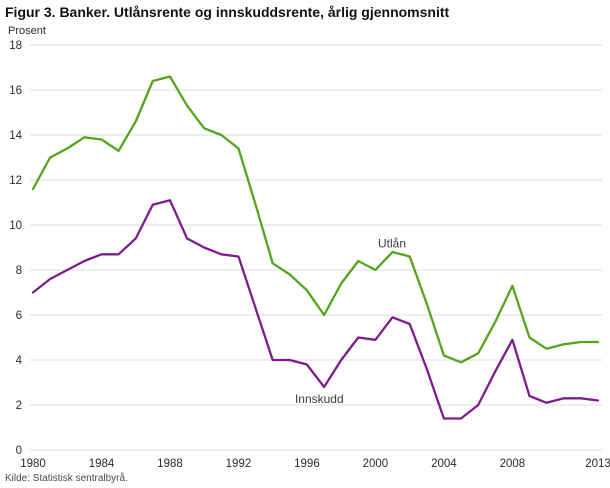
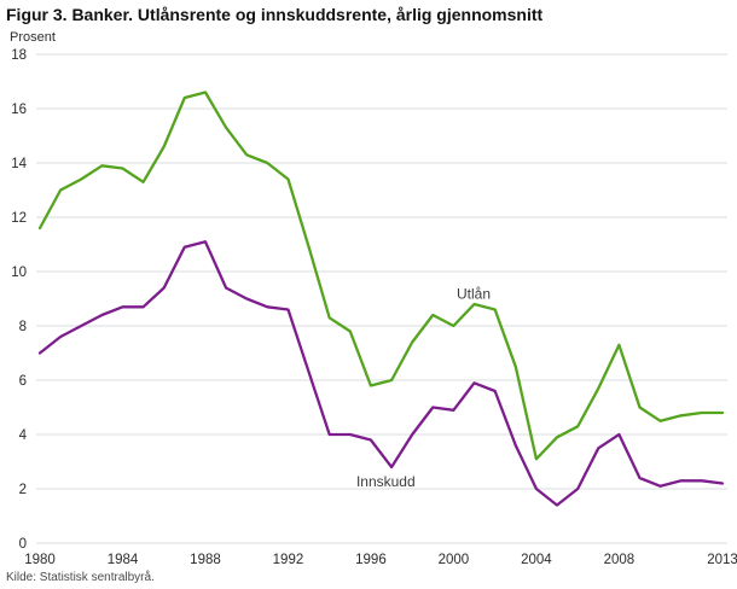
Utlån/1996: 7.1 -> 5.8
Utlån/2004: 4.2 -> 3.1
Innskudd/2004: 1.4 -> 2.0
Innskudd/2008: 4.9 -> 4.0
